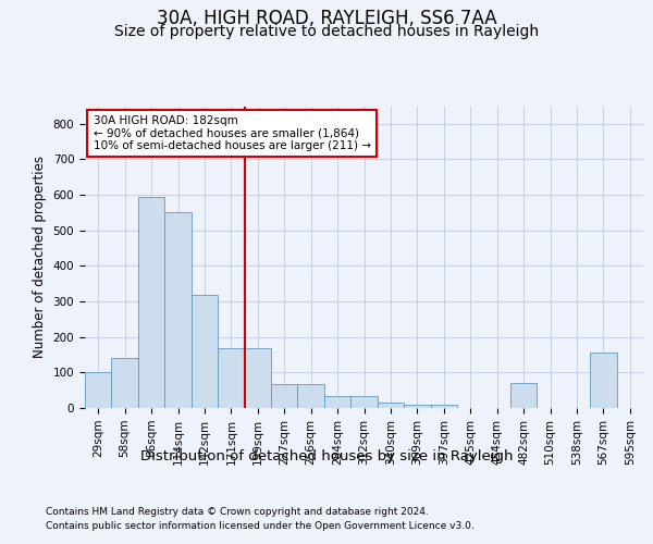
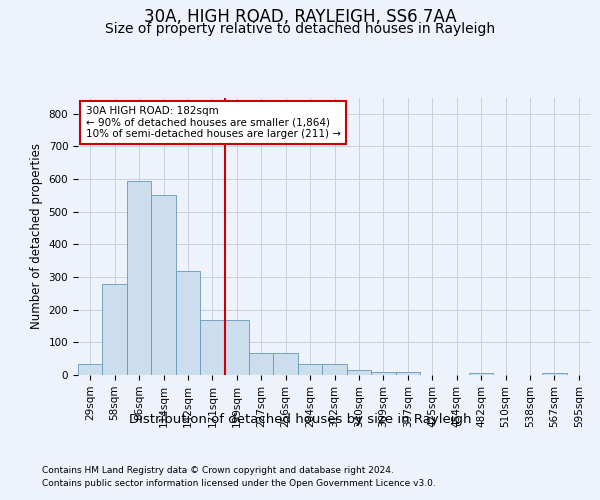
29sqm: 100 -> 35
58sqm: 140 -> 280
482sqm: 70 -> 7
567sqm: 155 -> 7
